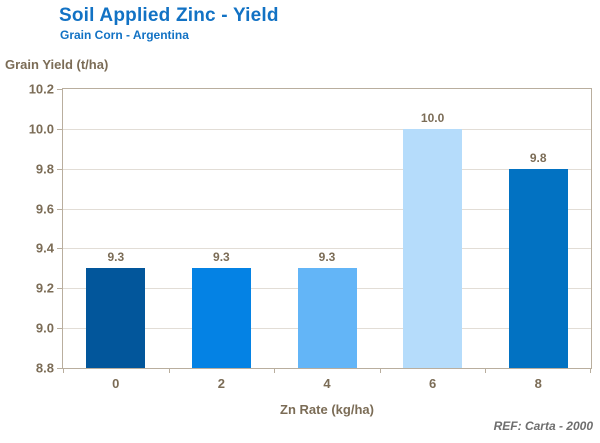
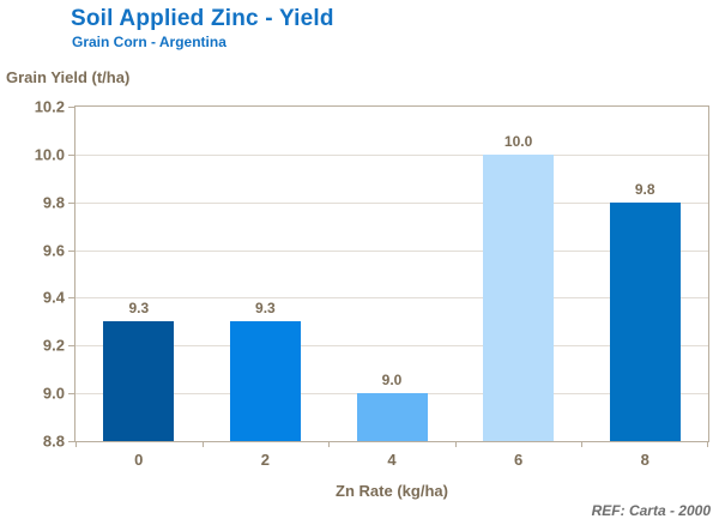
4: 9.3 -> 9.0
